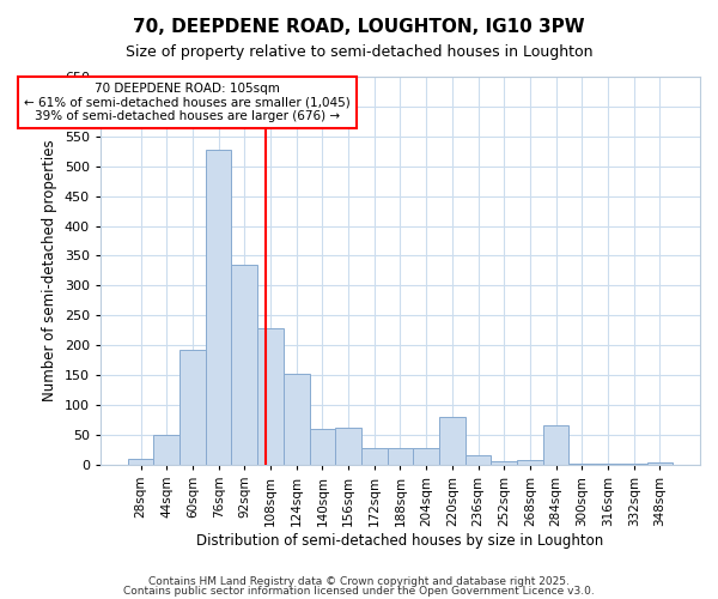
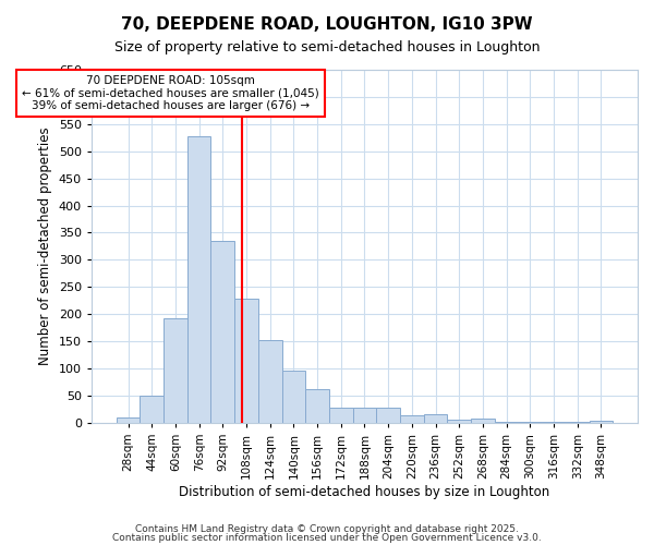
140sqm: 60 -> 95
220sqm: 80 -> 13
284sqm: 65 -> 2
